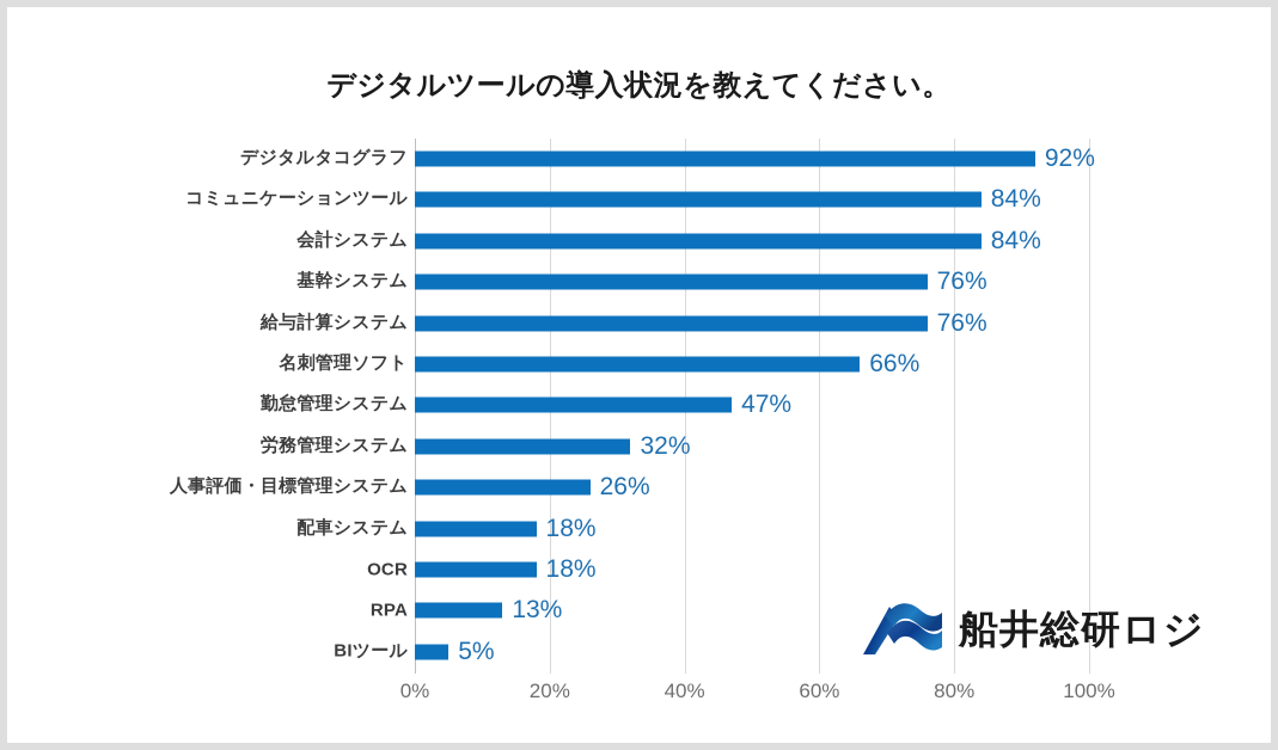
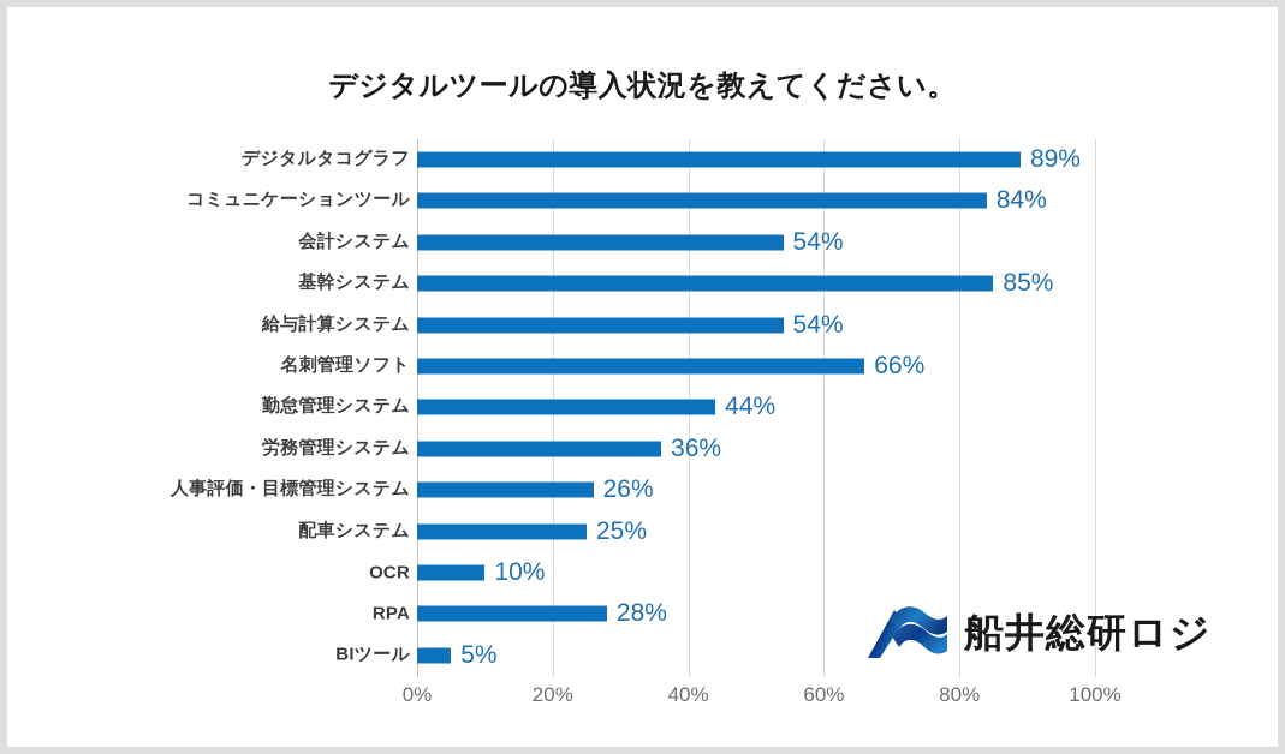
デジタルタコグラフ: 92% -> 89%
会計システム: 84% -> 54%
基幹システム: 76% -> 85%
給与計算システム: 76% -> 54%
勤怠管理システム: 47% -> 44%
労務管理システム: 32% -> 36%
配車システム: 18% -> 25%
OCR: 18% -> 10%
RPA: 13% -> 28%
